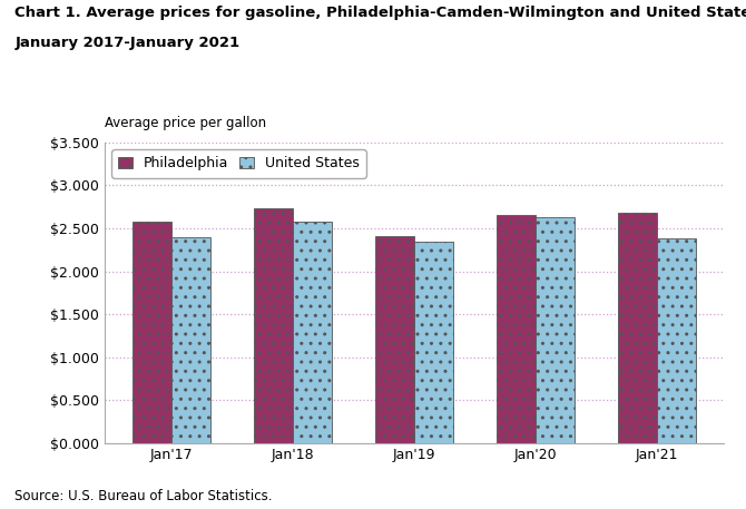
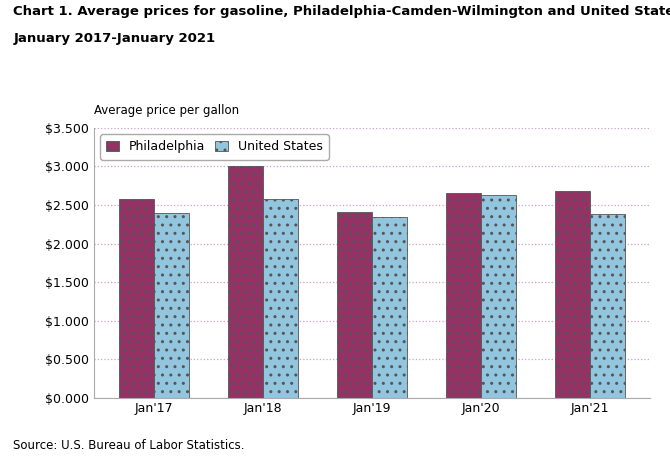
Philadelphia/Jan'18: $2.73 -> $3.00
